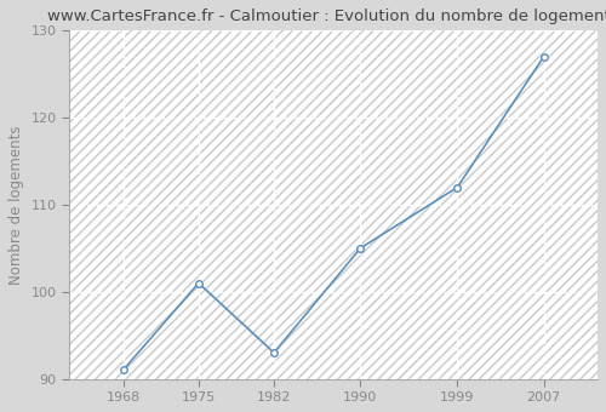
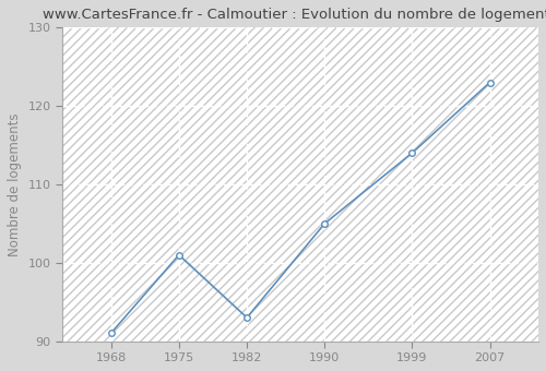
1999: 112 -> 114
2007: 127 -> 123
